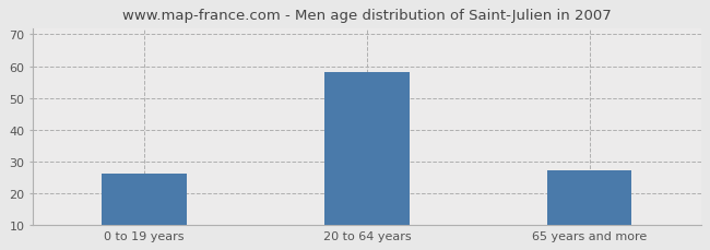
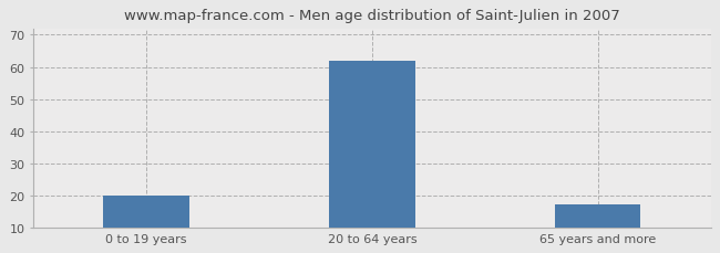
0 to 19 years: 26 -> 20
20 to 64 years: 58 -> 62
65 years and more: 27 -> 17
